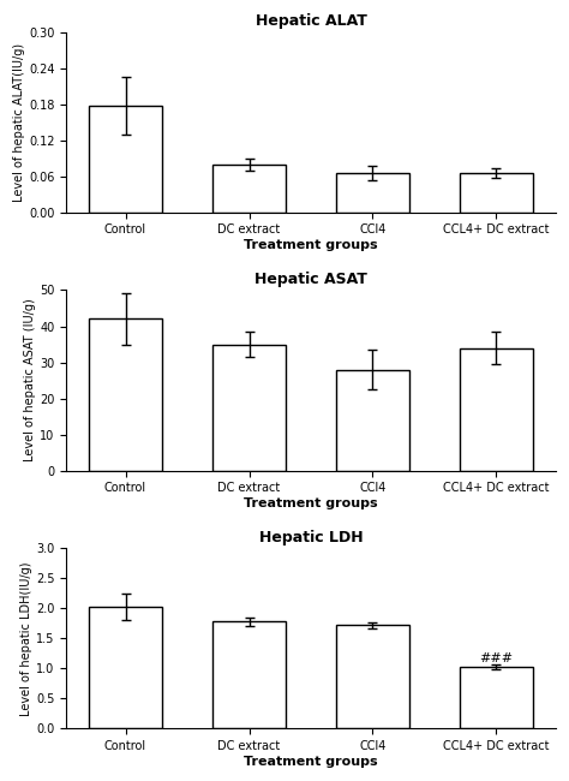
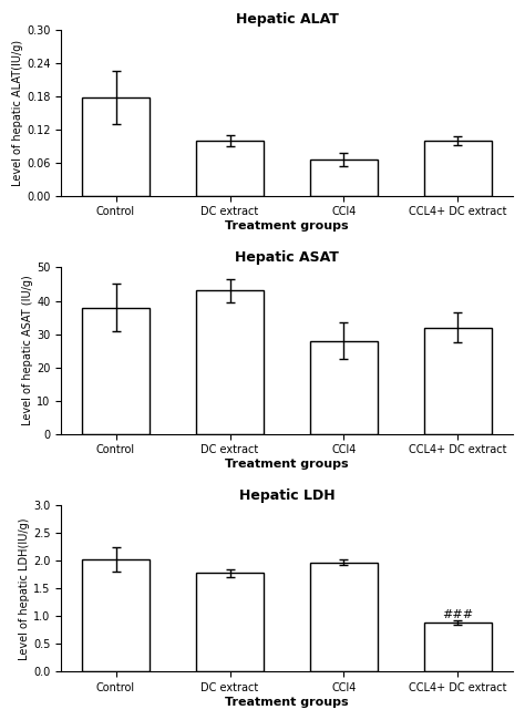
Hepatic ALAT/DC extract: 0.080 -> 0.100
Hepatic ALAT/CCL4+ DC extract: 0.066 -> 0.100
Hepatic ASAT/Control: 42 -> 38
Hepatic ASAT/DC extract: 35 -> 43
Hepatic ASAT/CCL4+ DC extract: 34 -> 32
Hepatic LDH/CCl4: 1.72 -> 1.97
Hepatic LDH/CCL4+ DC extract: 1.02 -> 0.88
